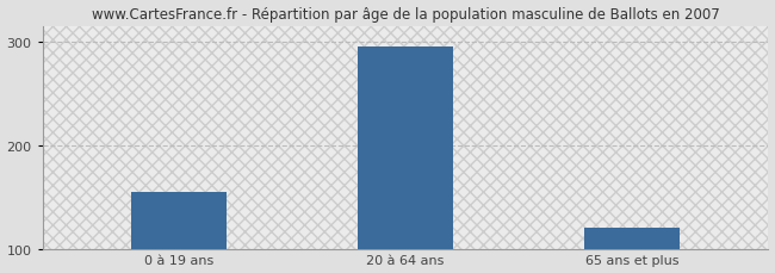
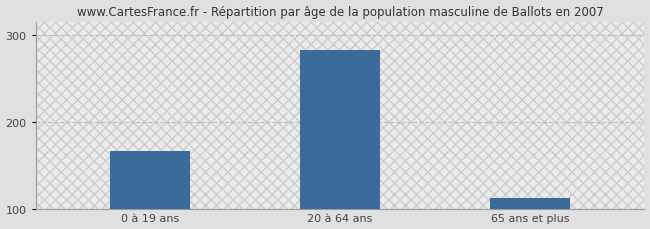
0 à 19 ans: 155 -> 166
20 à 64 ans: 295 -> 282
65 ans et plus: 120 -> 112
